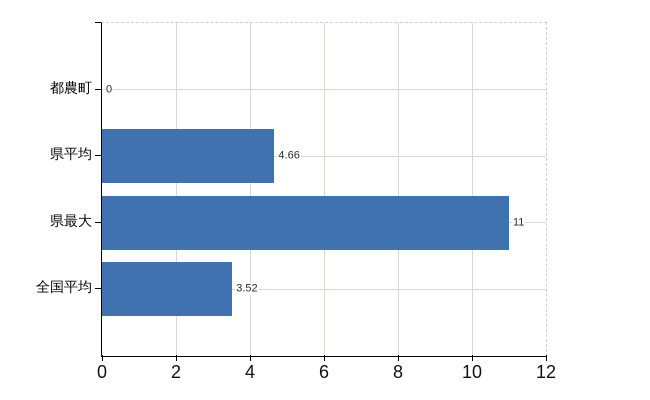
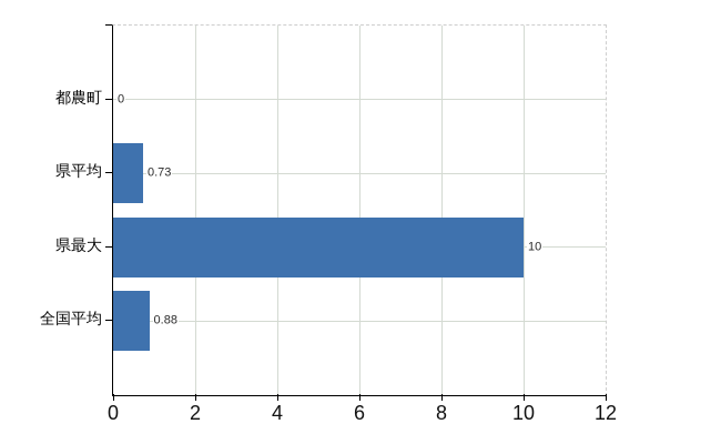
県平均: 4.66 -> 0.73
県最大: 11 -> 10
全国平均: 3.52 -> 0.88
